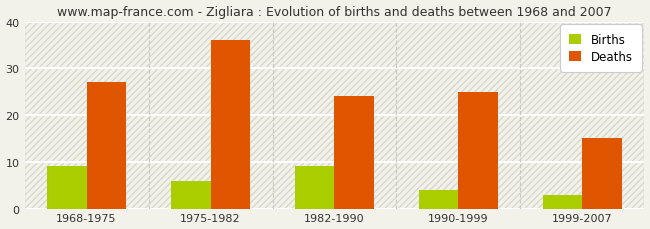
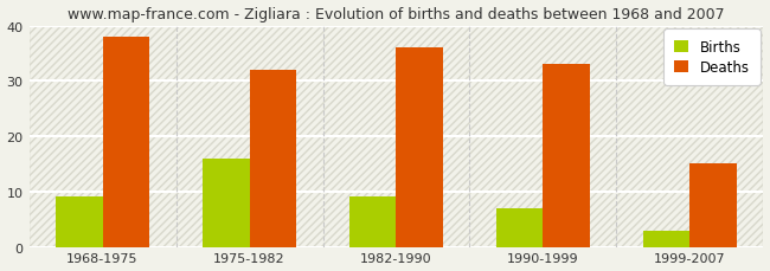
Deaths/1968-1975: 27 -> 38
Births/1975-1982: 6 -> 16
Deaths/1975-1982: 36 -> 32
Deaths/1982-1990: 24 -> 36
Births/1990-1999: 4 -> 7
Deaths/1990-1999: 25 -> 33
